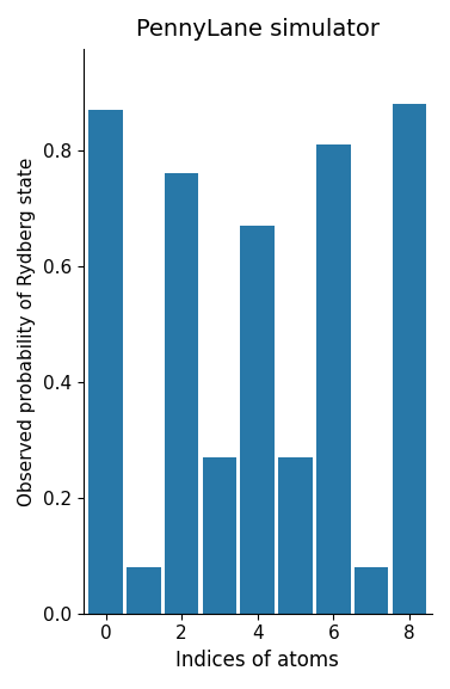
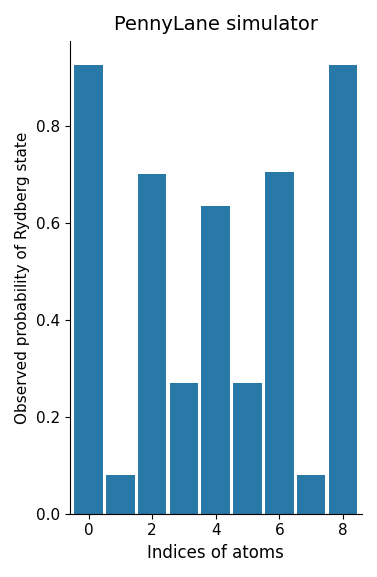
0: 0.870 -> 0.925
2: 0.760 -> 0.700
4: 0.670 -> 0.635
6: 0.810 -> 0.705
8: 0.880 -> 0.925
